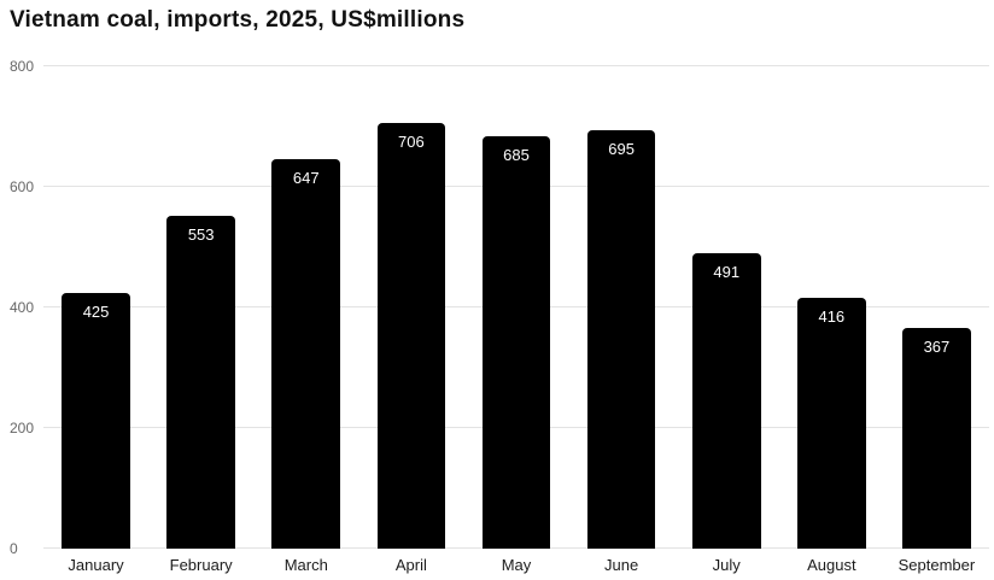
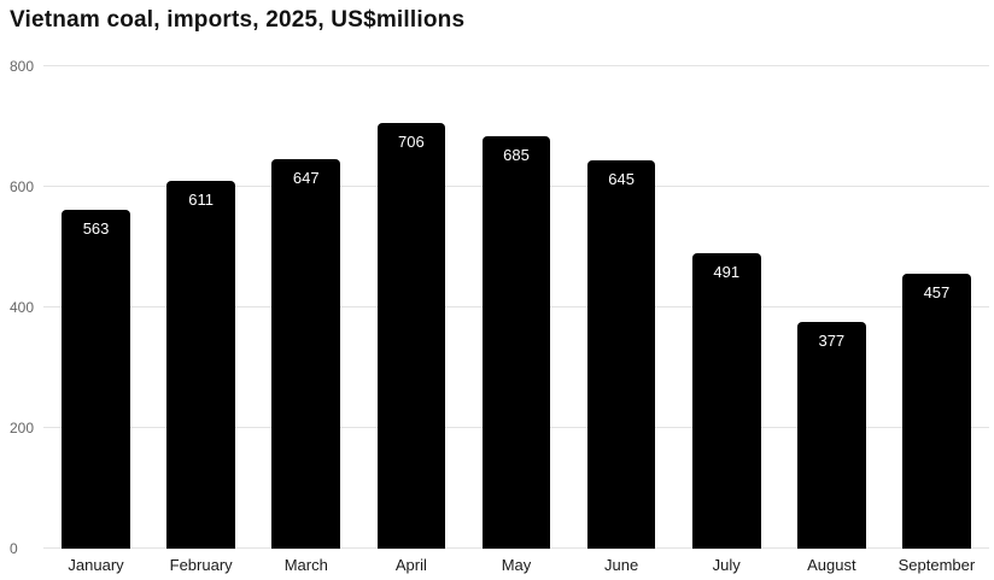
January: 425 -> 563
February: 553 -> 611
June: 695 -> 645
August: 416 -> 377
September: 367 -> 457
